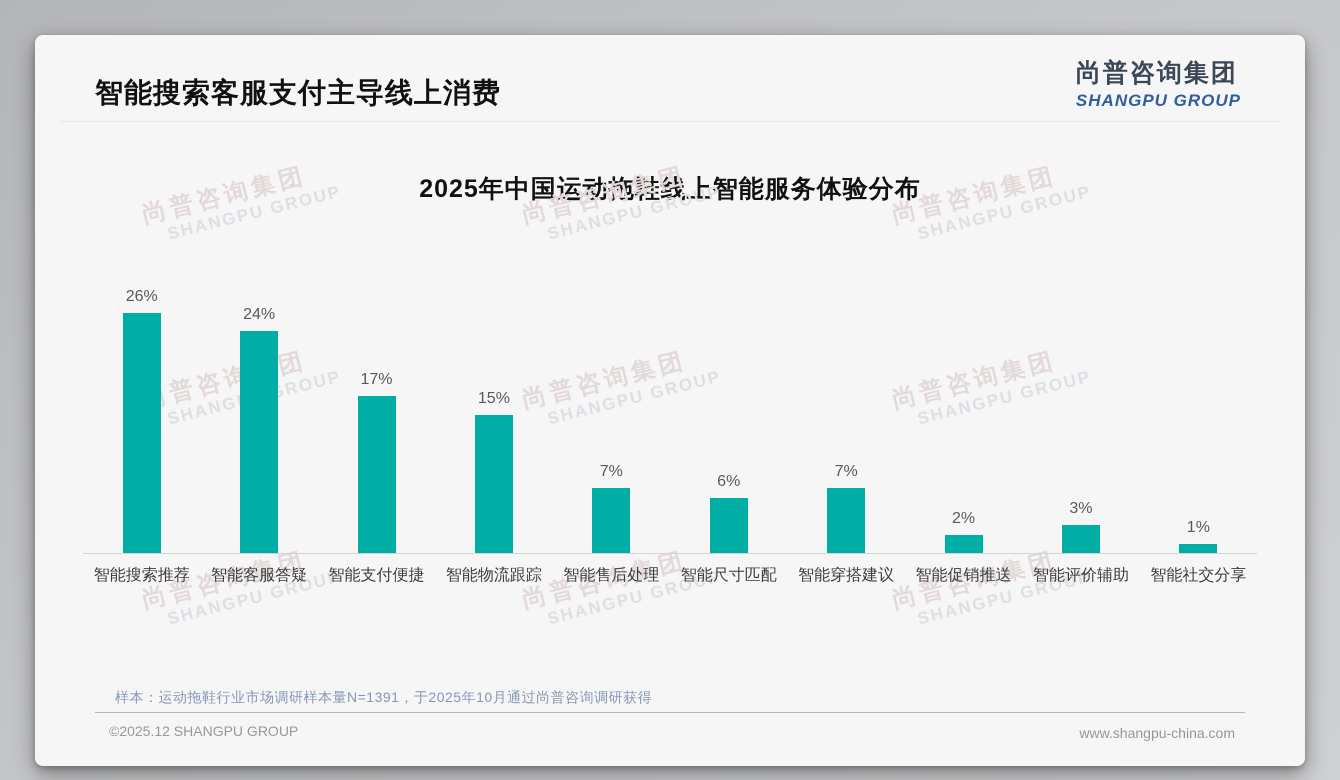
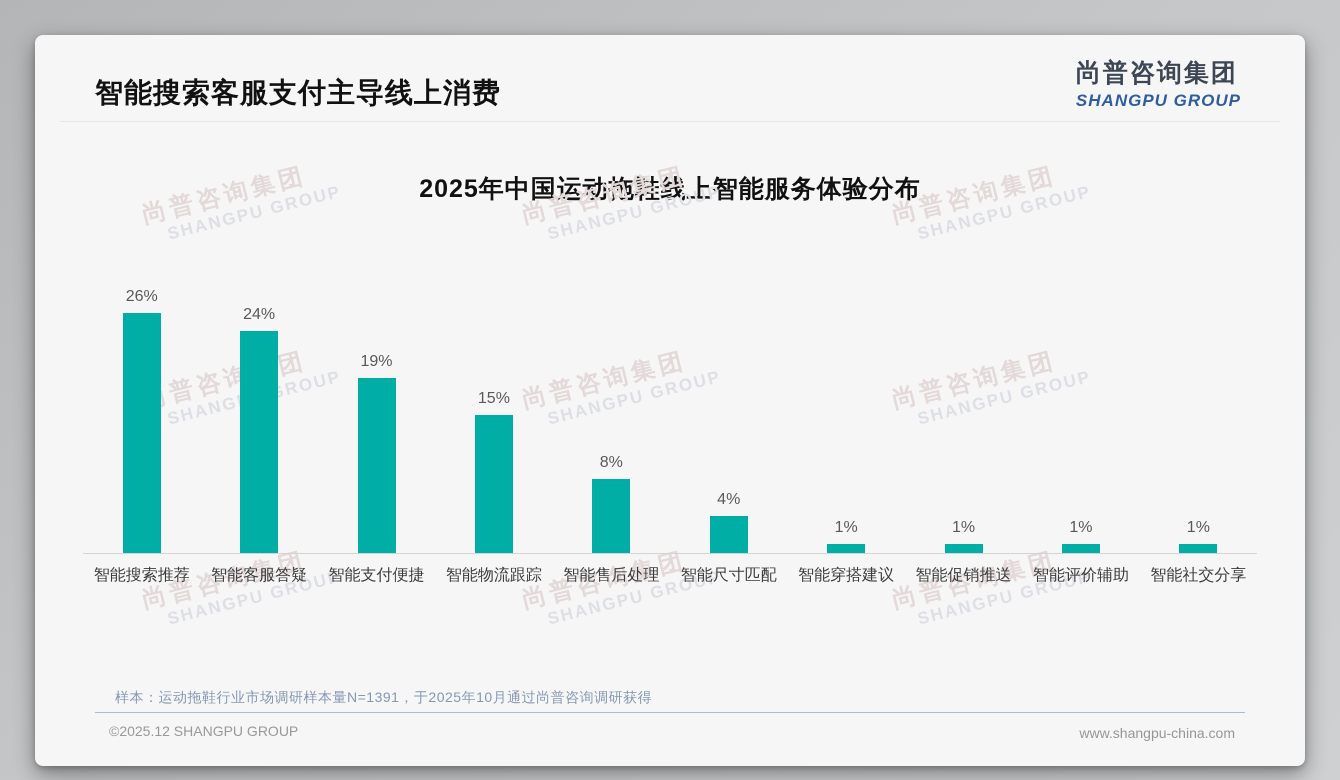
智能支付便捷: 17% -> 19%
智能售后处理: 7% -> 8%
智能尺寸匹配: 6% -> 4%
智能穿搭建议: 7% -> 1%
智能促销推送: 2% -> 1%
智能评价辅助: 3% -> 1%
